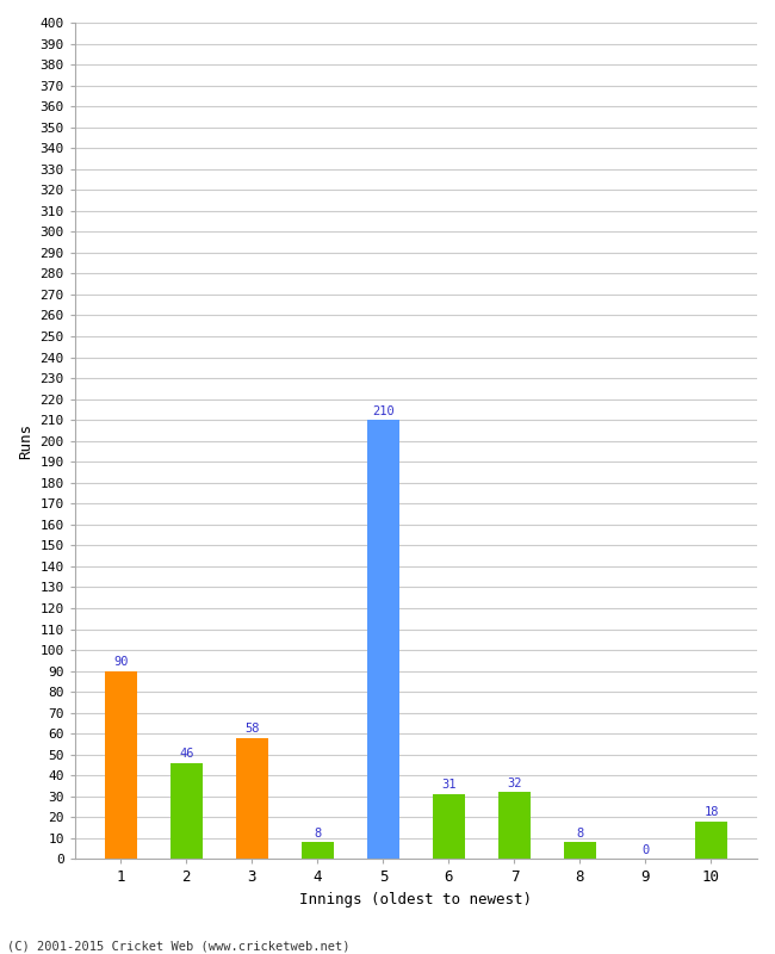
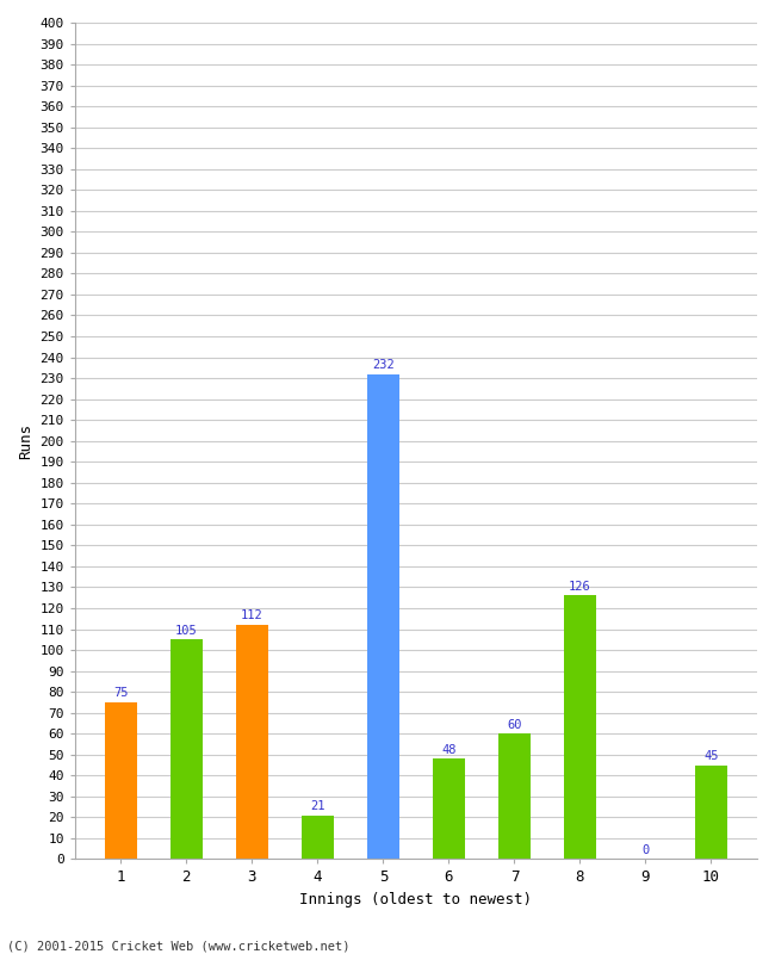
1: 90 -> 75
2: 46 -> 105
3: 58 -> 112
4: 8 -> 21
5: 210 -> 232
6: 31 -> 48
7: 32 -> 60
8: 8 -> 126
10: 18 -> 45
